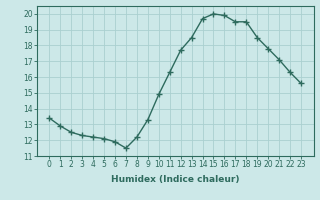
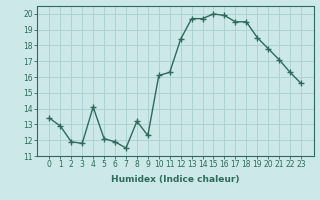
2: 12.5 -> 11.9
3: 12.3 -> 11.8
4: 12.2 -> 14.1
8: 12.2 -> 13.2
9: 13.3 -> 12.3
10: 14.9 -> 16.1
12: 17.7 -> 18.4
13: 18.5 -> 19.7
